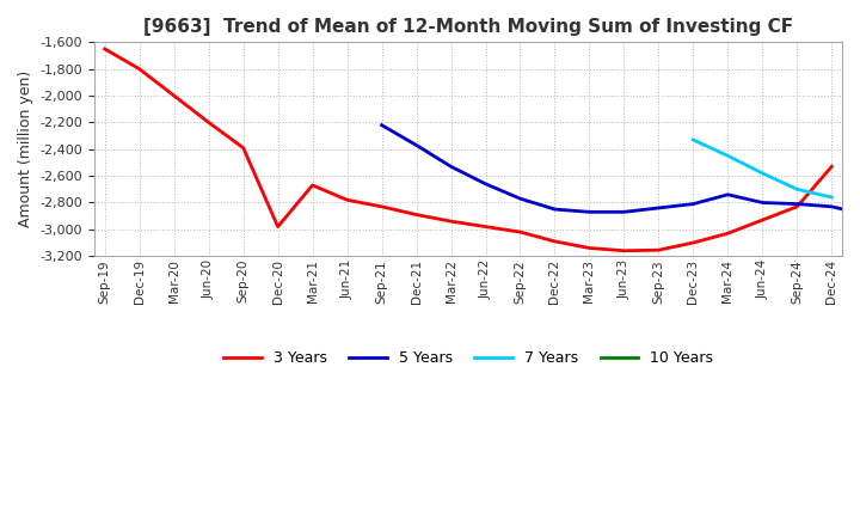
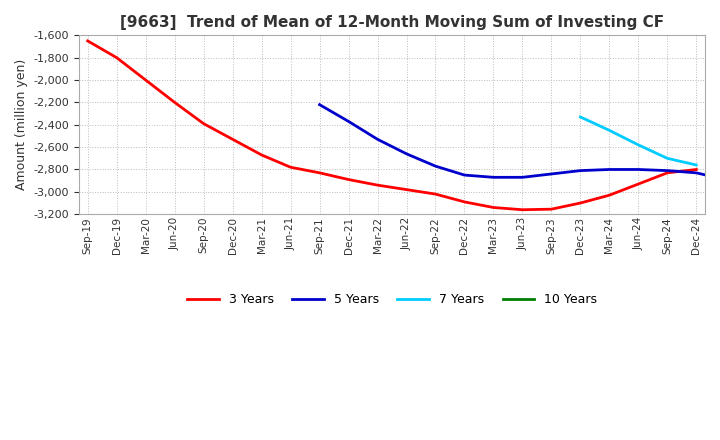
3 Years/Dec-20: -2,980 -> -2,530
5 Years/Mar-24: -2,740 -> -2,800
3 Years/Dec-24: -2,530 -> -2,800
